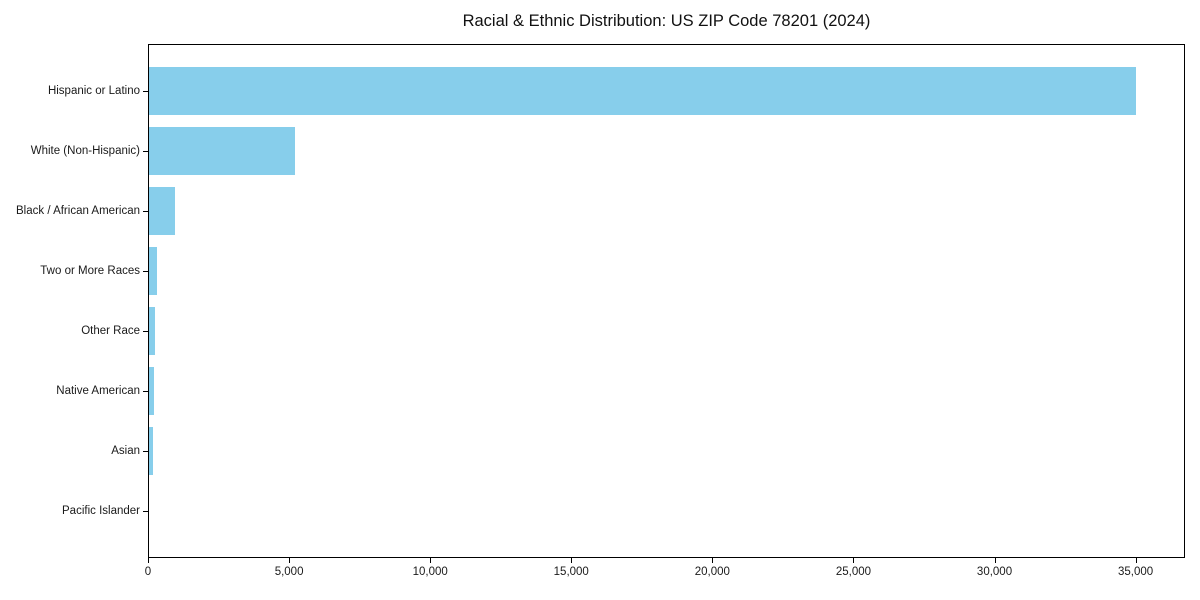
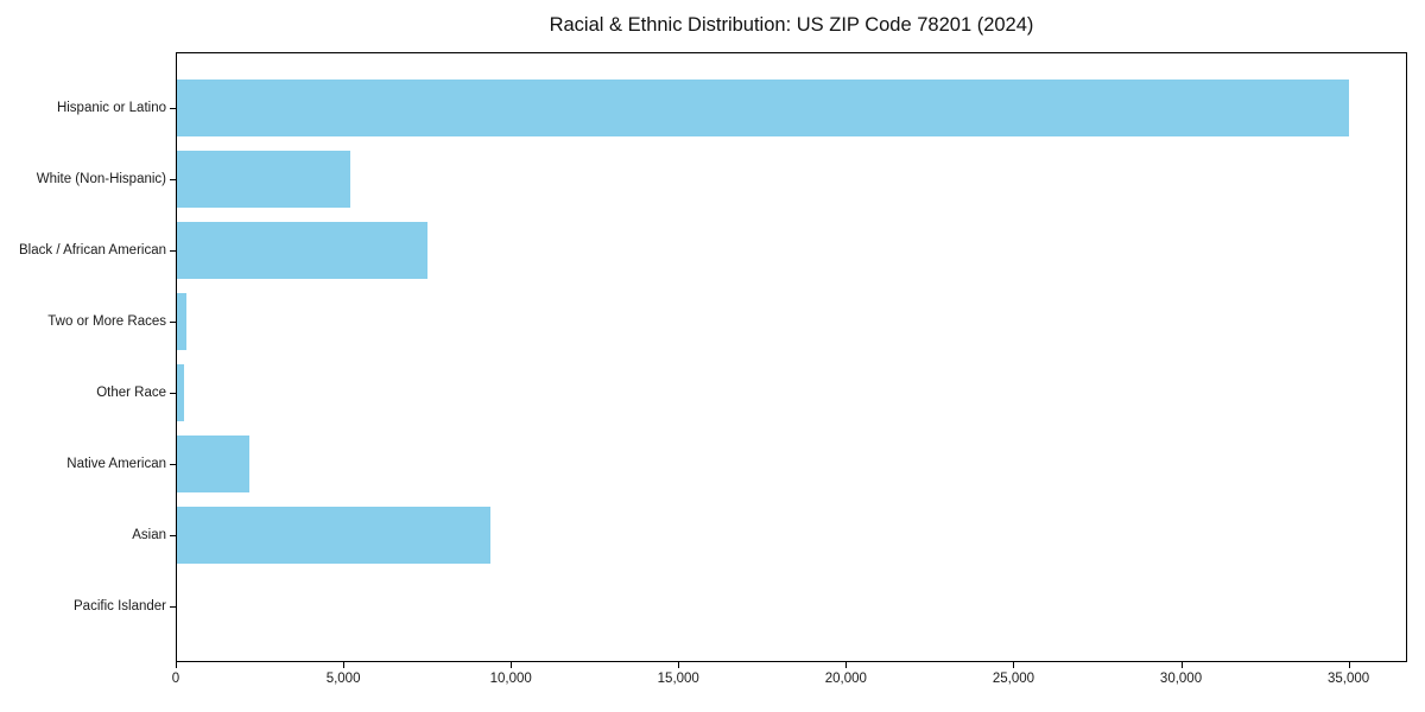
Black / African American: 1000 -> 7500
Native American: 200 -> 2200
Asian: 200 -> 9400
